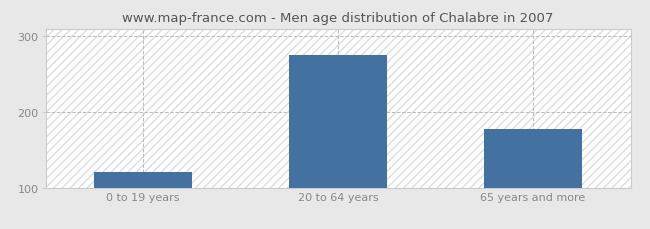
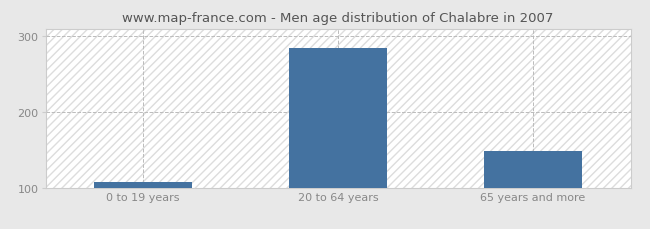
0 to 19 years: 120 -> 108
20 to 64 years: 276 -> 285
65 years and more: 178 -> 148
